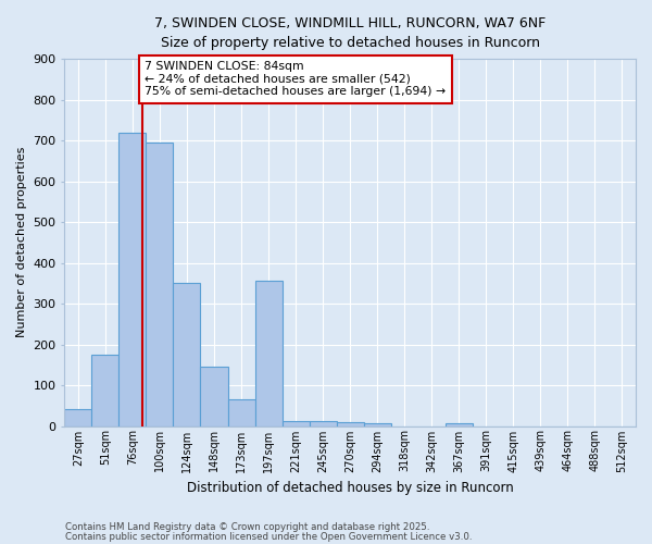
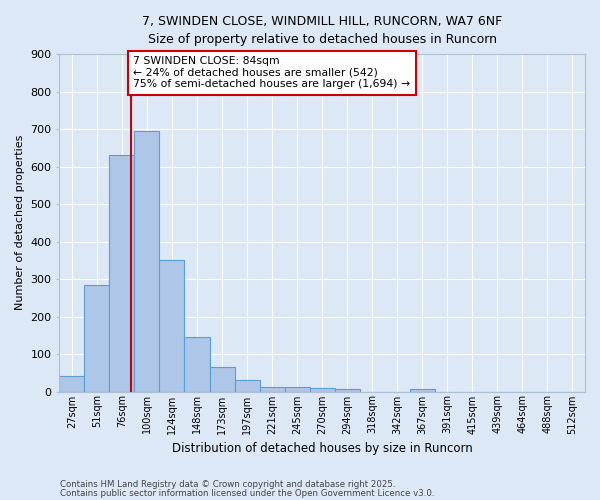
51sqm: 175 -> 283
76sqm: 720 -> 630
197sqm: 355 -> 30
